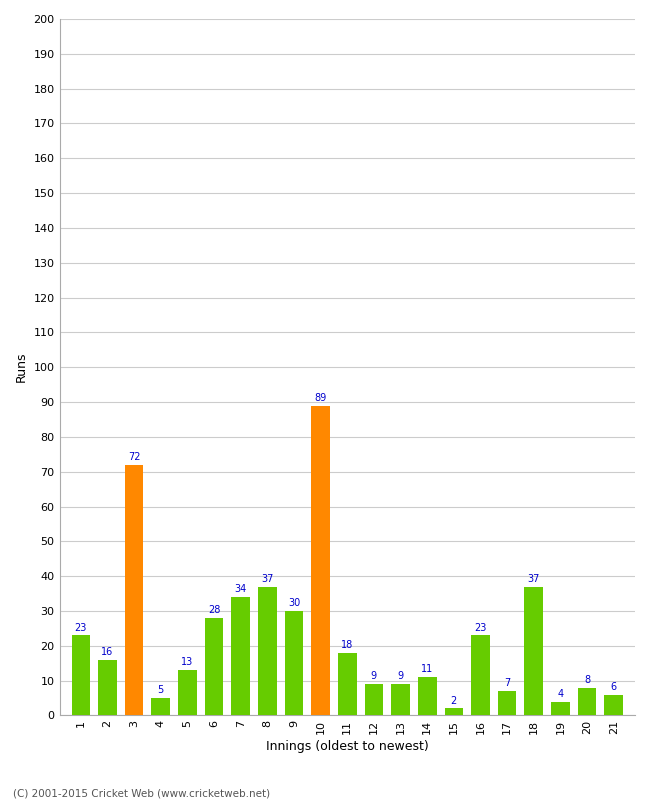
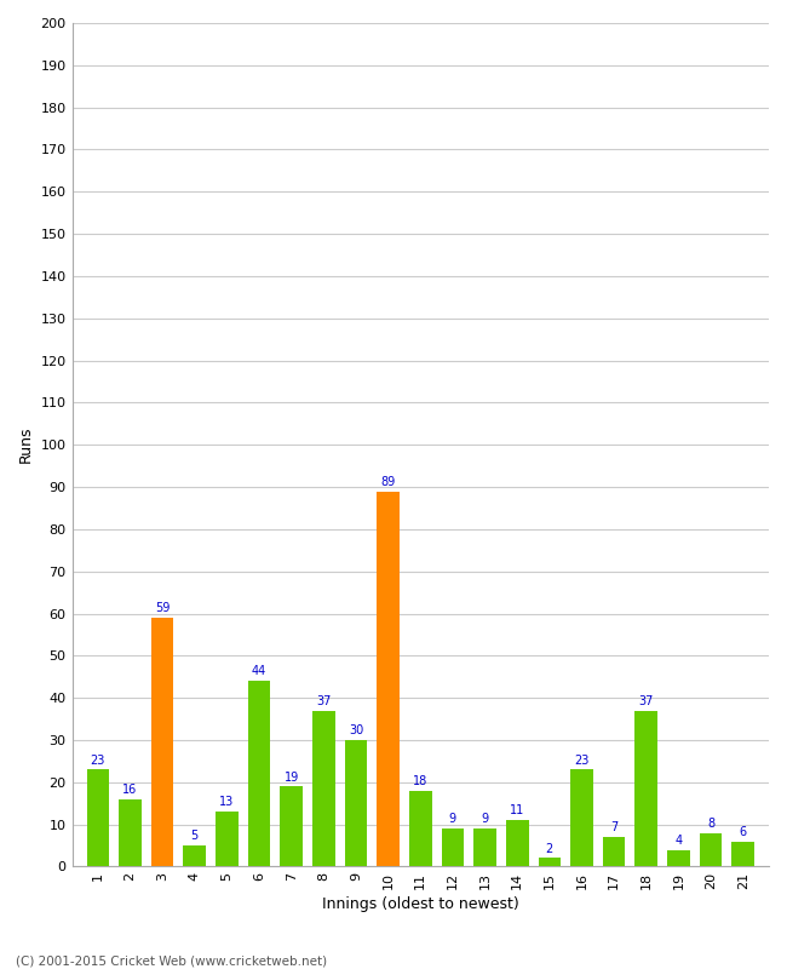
3: 72 -> 59
6: 28 -> 44
7: 34 -> 19
